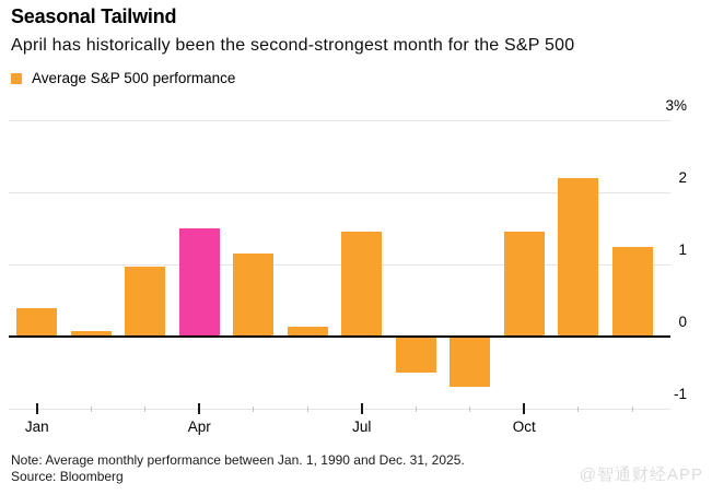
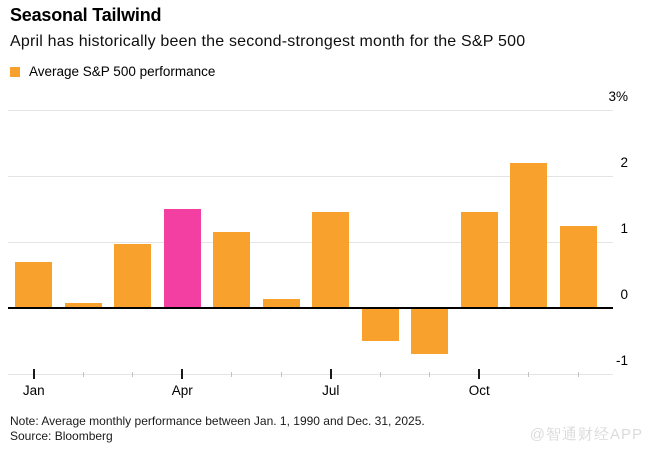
Jan: 0.4% -> 0.7%
